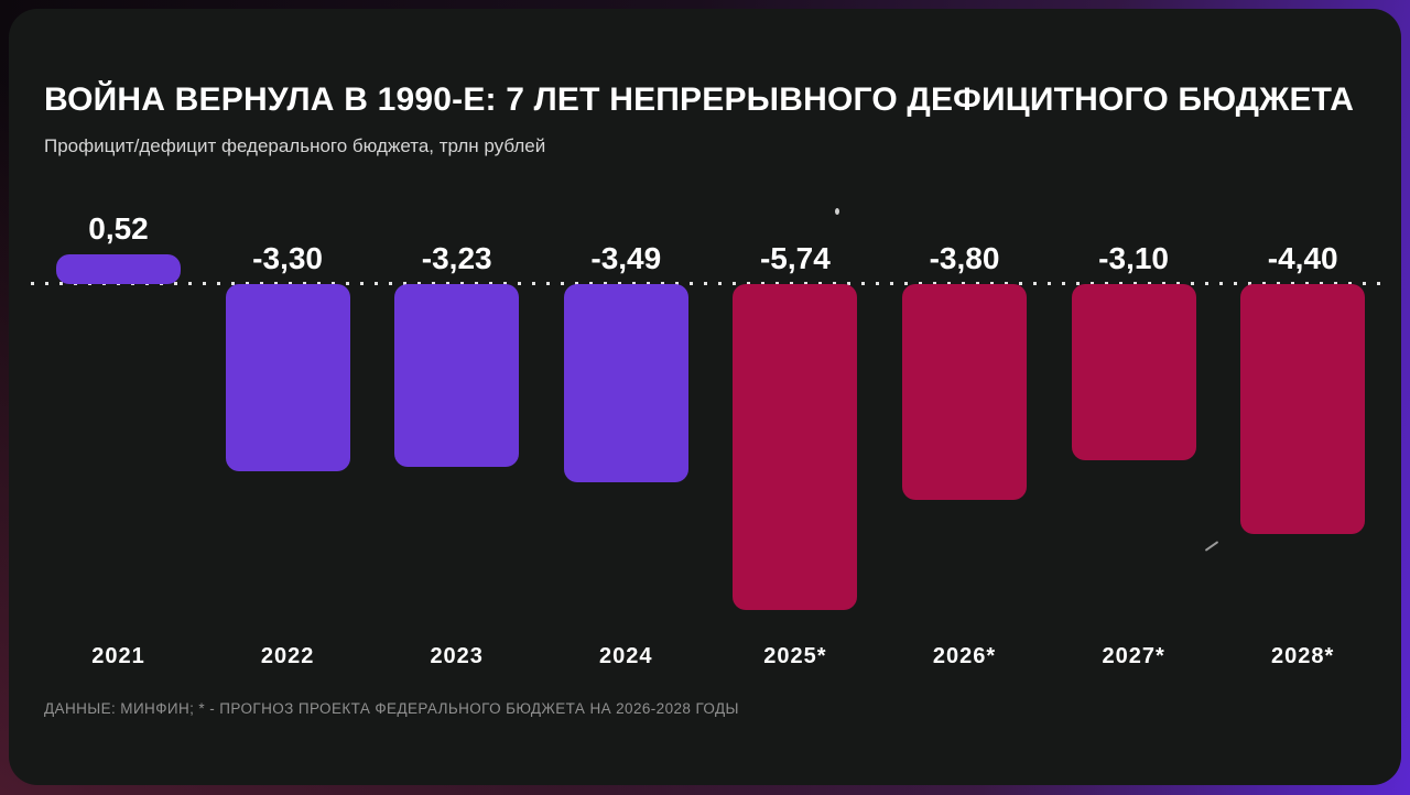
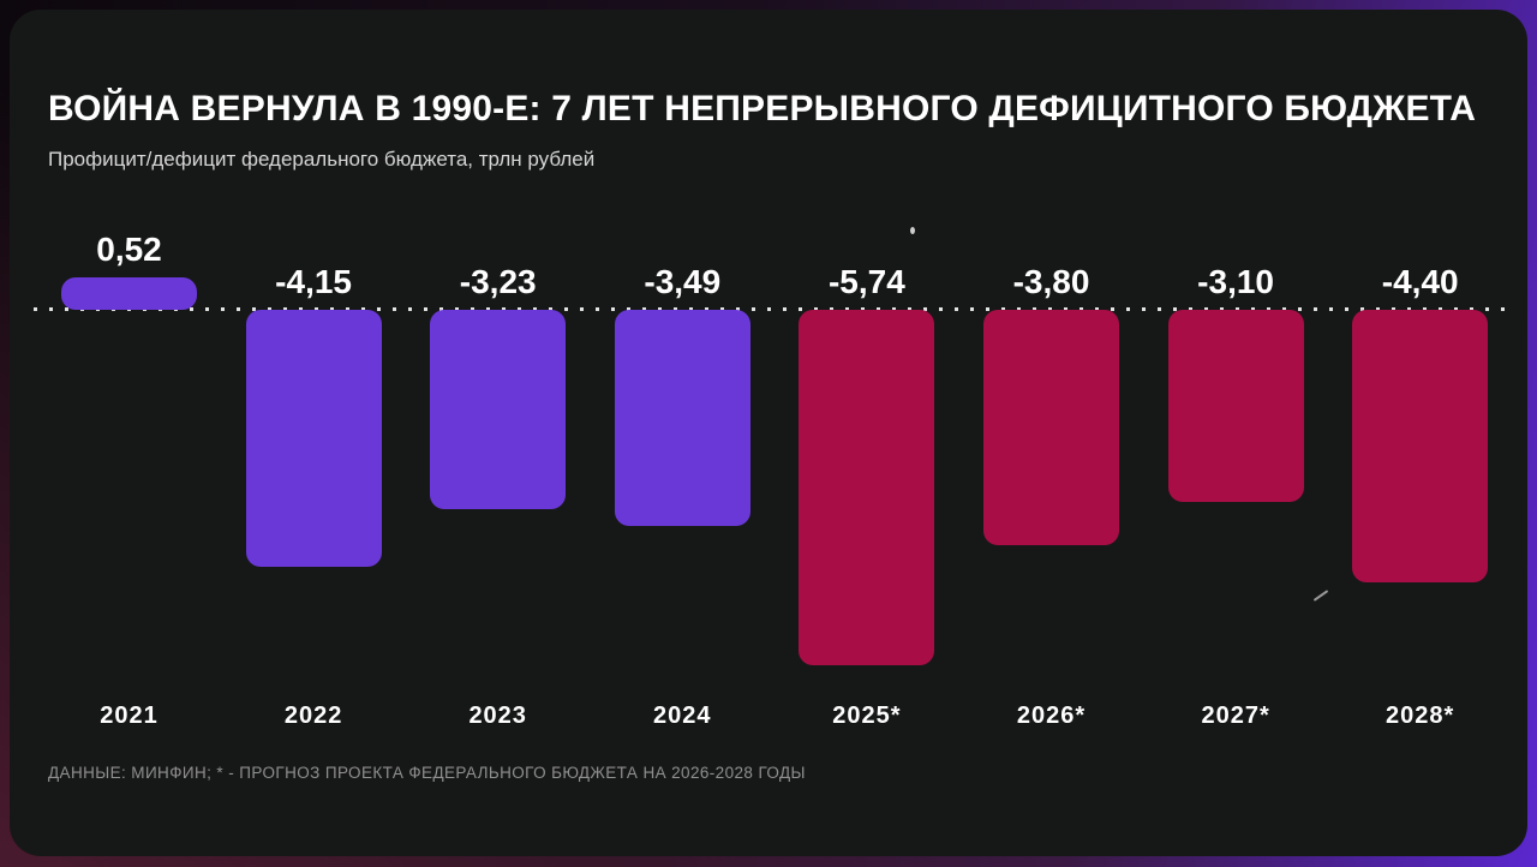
2022: -3,30 -> -4,15
